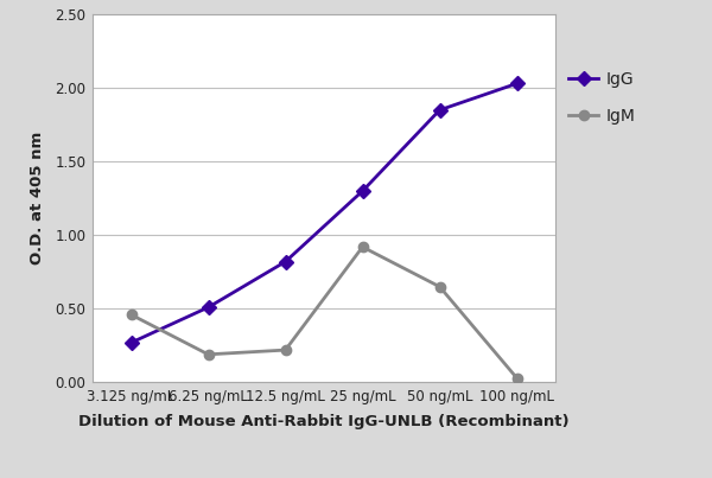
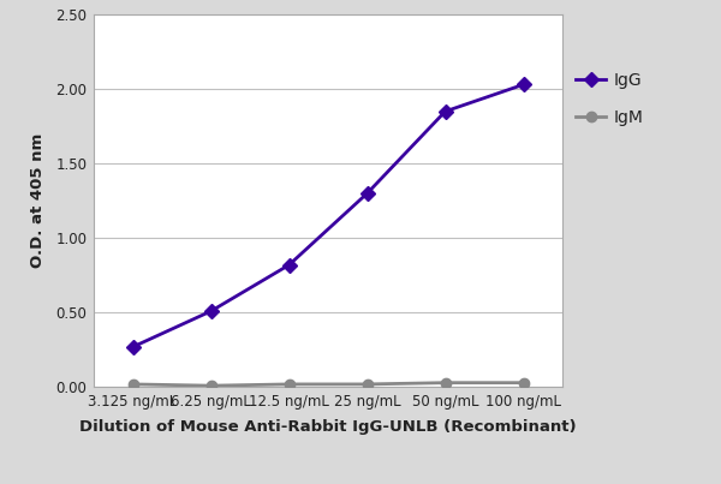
IgM/3.125 ng/mL: 0.46 -> 0.02
IgM/6.25 ng/mL: 0.19 -> 0.01
IgM/12.5 ng/mL: 0.22 -> 0.02
IgM/25 ng/mL: 0.92 -> 0.02
IgM/50 ng/mL: 0.65 -> 0.03
